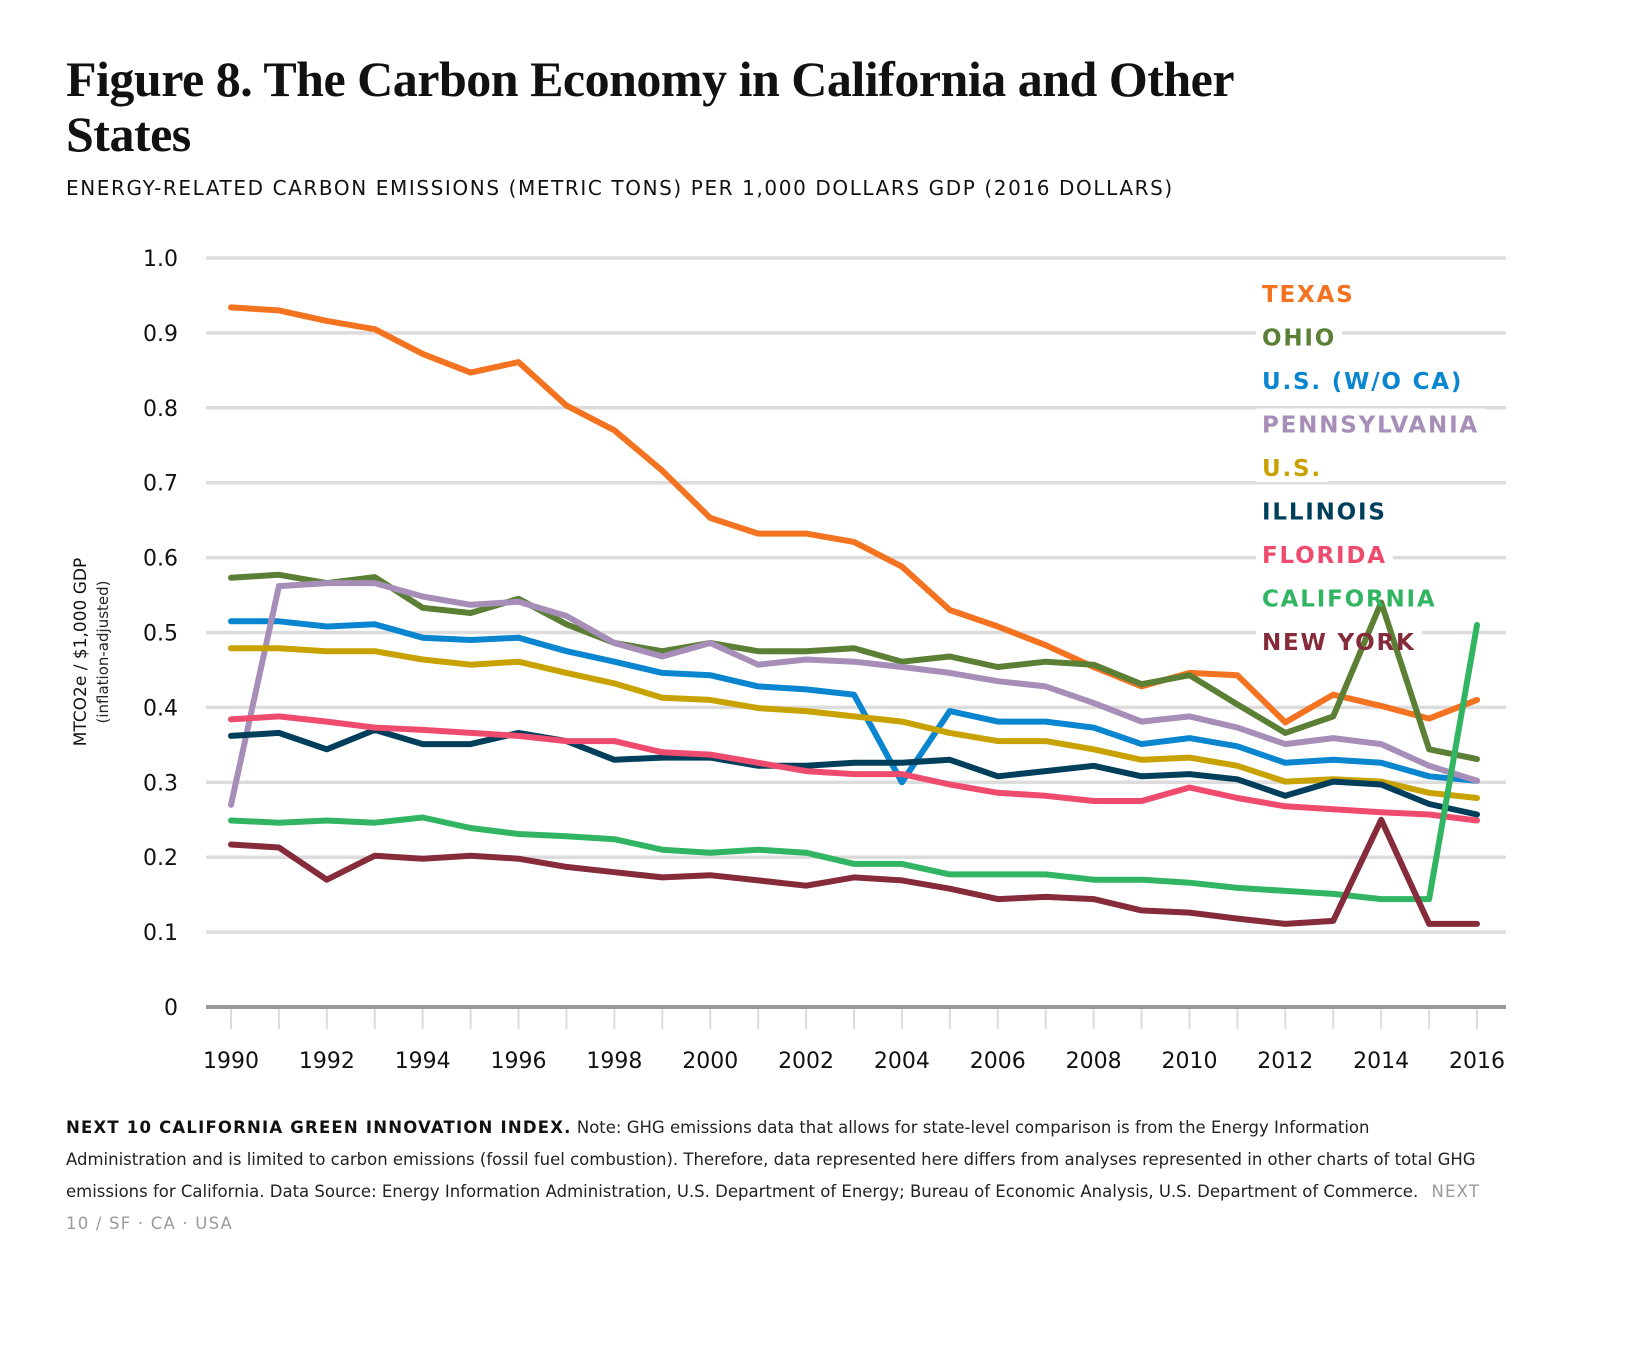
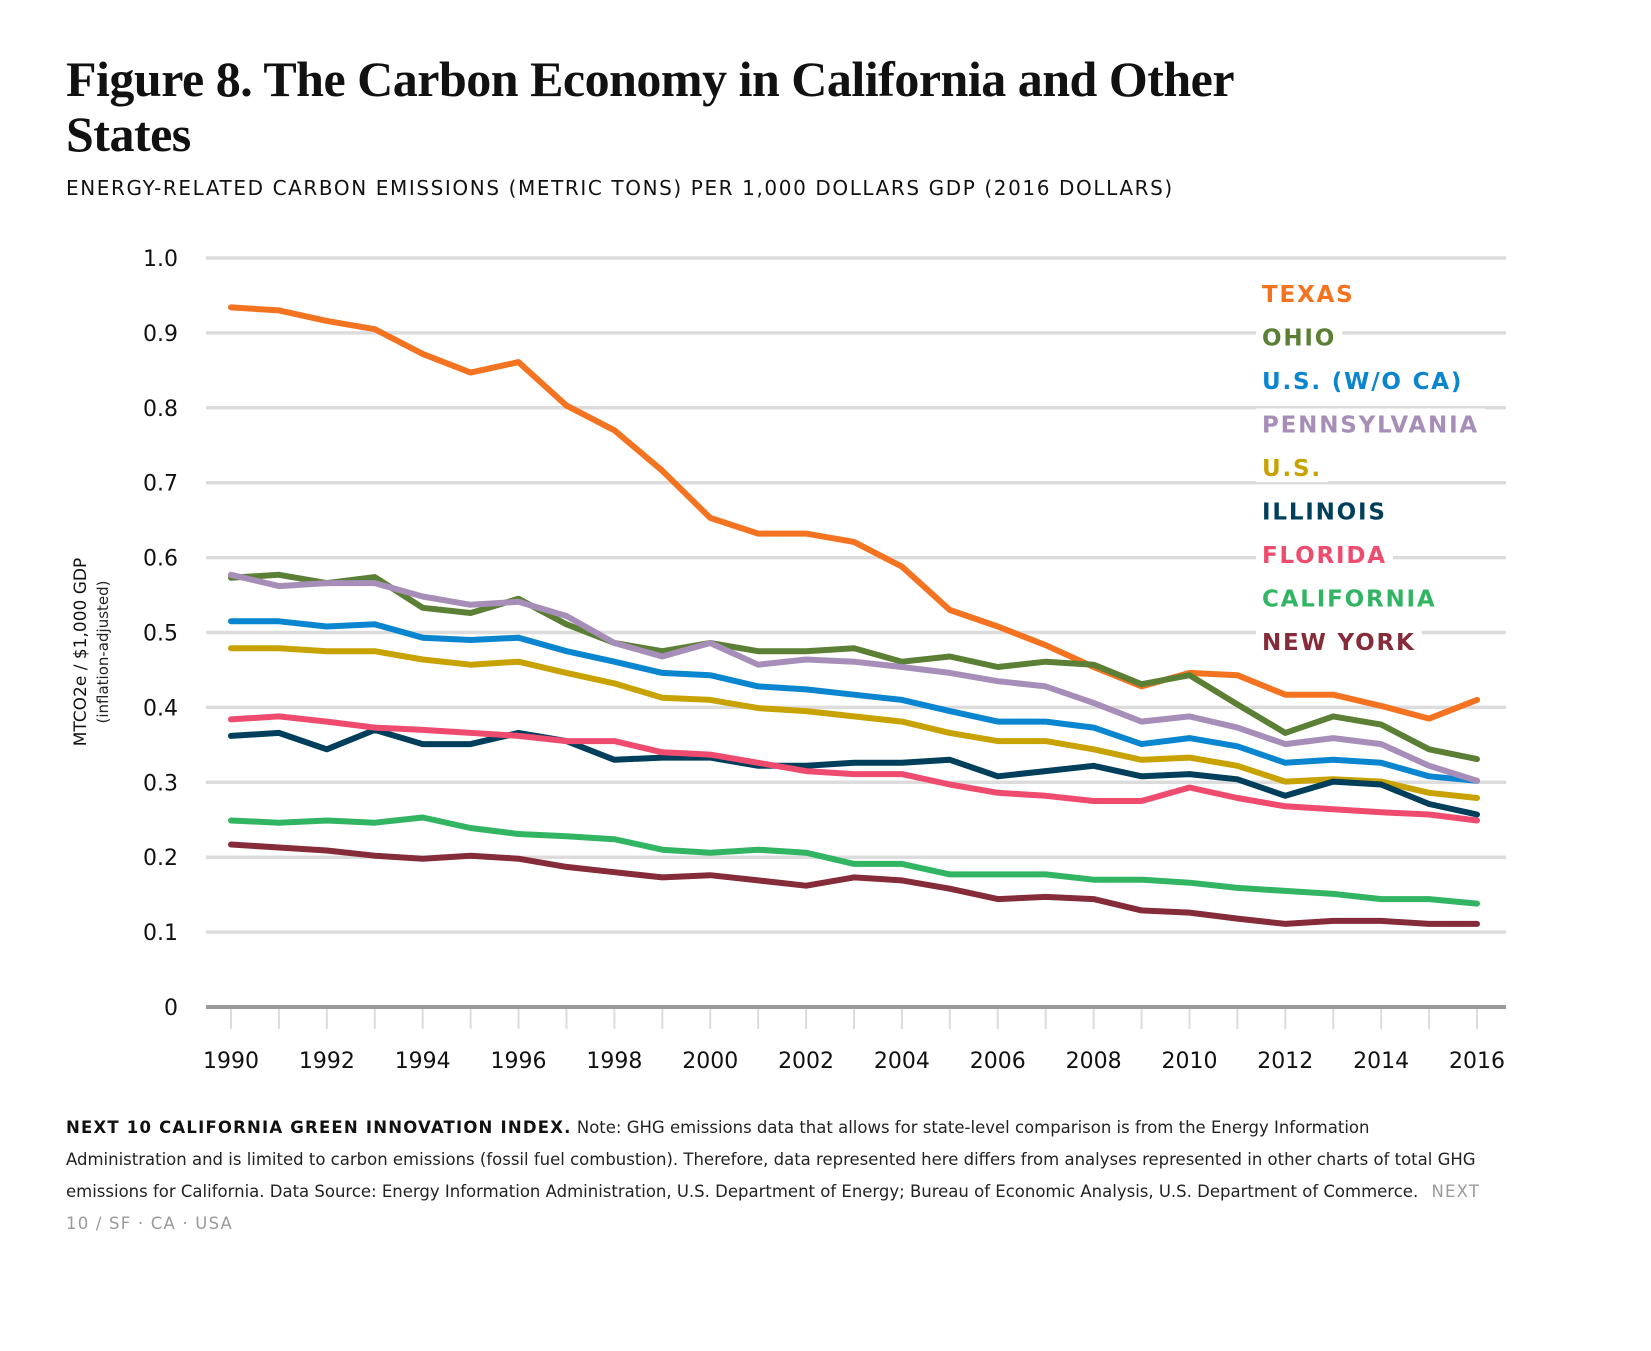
PENNSYLVANIA/1990: 0.27 -> 0.58
NEW YORK/1992: 0.17 -> 0.21
U.S. (W/O CA)/2004: 0.30 -> 0.41
TEXAS/2012: 0.38 -> 0.42
OHIO/2014: 0.54 -> 0.38
NEW YORK/2014: 0.25 -> 0.12
CALIFORNIA/2016: 0.51 -> 0.14
